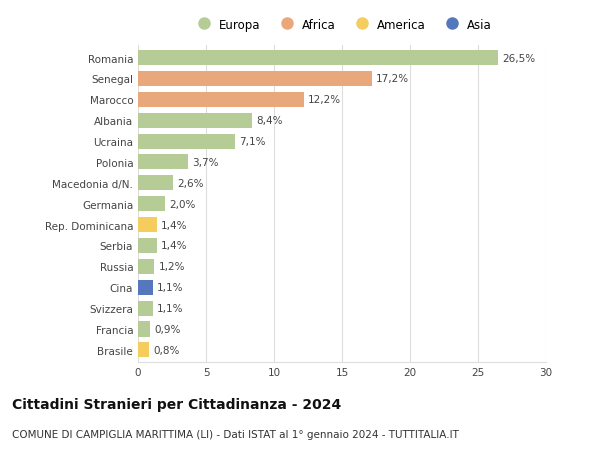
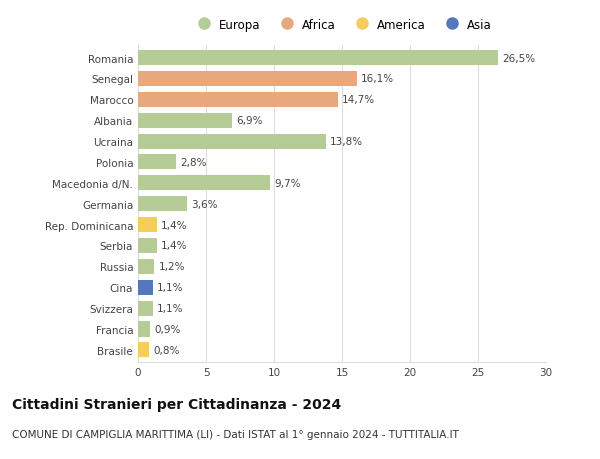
Senegal: 17,2% -> 16,1%
Marocco: 12,2% -> 14,7%
Albania: 8,4% -> 6,9%
Ucraina: 7,1% -> 13,8%
Polonia: 3,7% -> 2,8%
Macedonia d/N.: 2,6% -> 9,7%
Germania: 2,0% -> 3,6%
